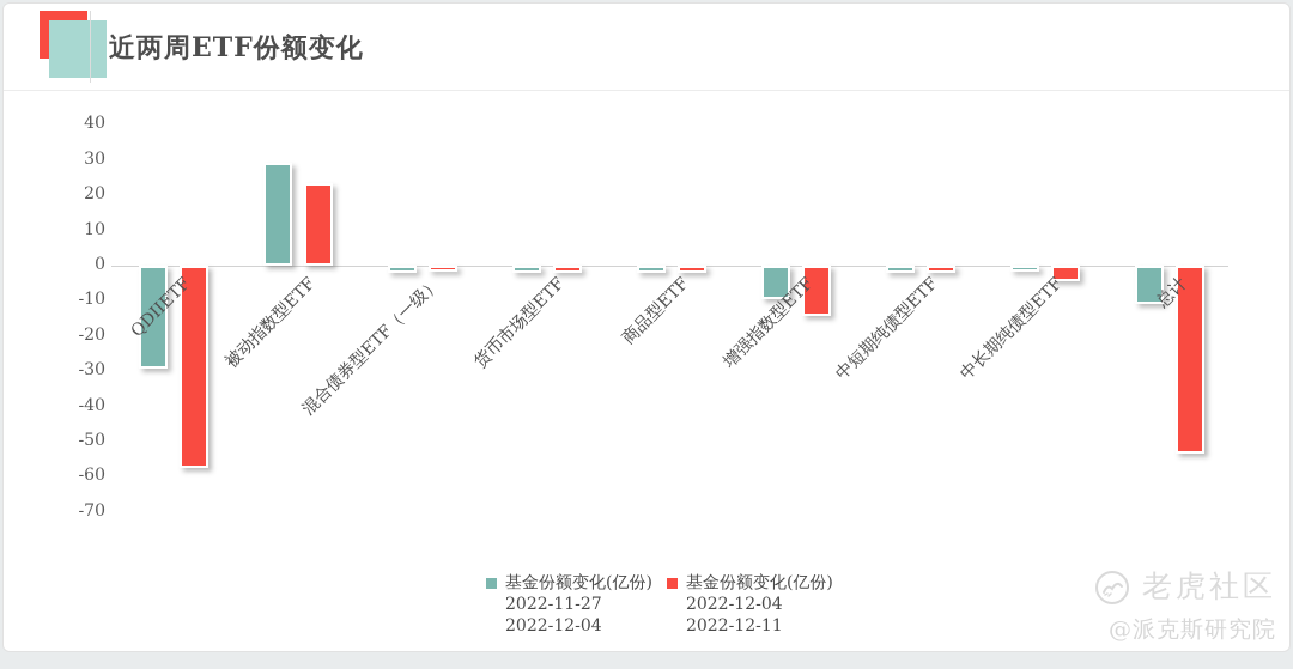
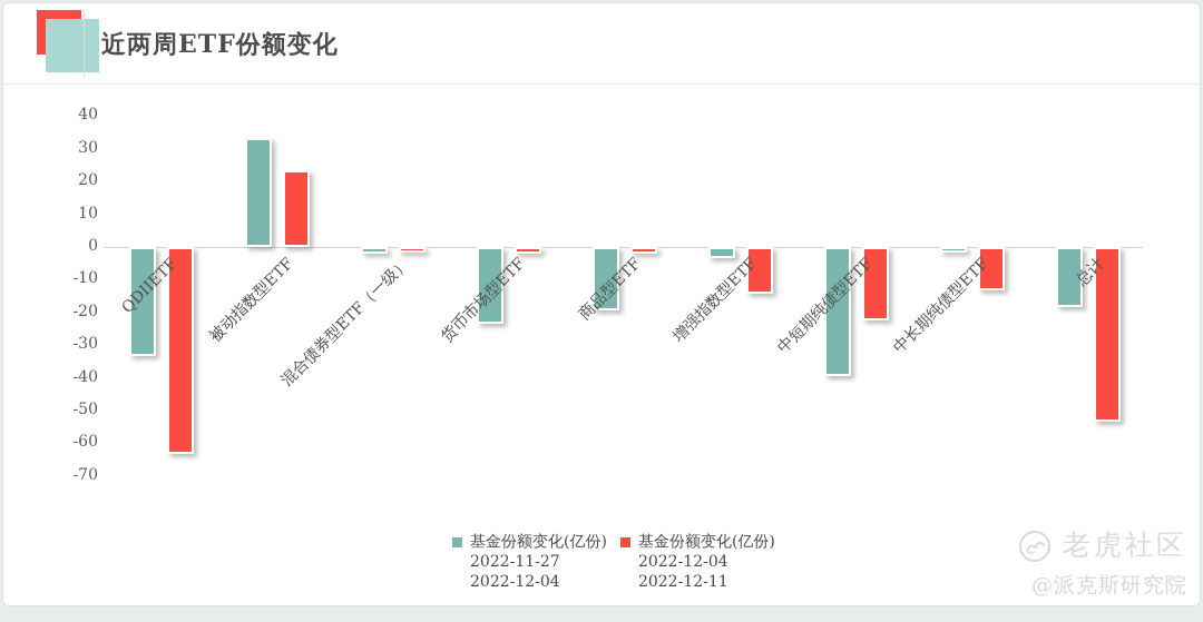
基金份额变化(亿份) 2022-11-27 2022-12-04/QDIIETF: -28 -> -32
基金份额变化(亿份) 2022-12-04 2022-12-11/QDIIETF: -56 -> -62
基金份额变化(亿份) 2022-11-27 2022-12-04/被动指数型ETF: 28 -> 32
基金份额变化(亿份) 2022-11-27 2022-12-04/货币市场型ETF: -1 -> -22
基金份额变化(亿份) 2022-11-27 2022-12-04/商品型ETF: -1 -> -18
基金份额变化(亿份) 2022-11-27 2022-12-04/增强指数型ETF: -8 -> -2
基金份额变化(亿份) 2022-11-27 2022-12-04/中短期纯债型ETF: -1 -> -38
基金份额变化(亿份) 2022-12-04 2022-12-11/中短期纯债型ETF: -1 -> -21
基金份额变化(亿份) 2022-12-04 2022-12-11/中长期纯债型ETF: -3 -> -12
基金份额变化(亿份) 2022-11-27 2022-12-04/总计: -10 -> -17
